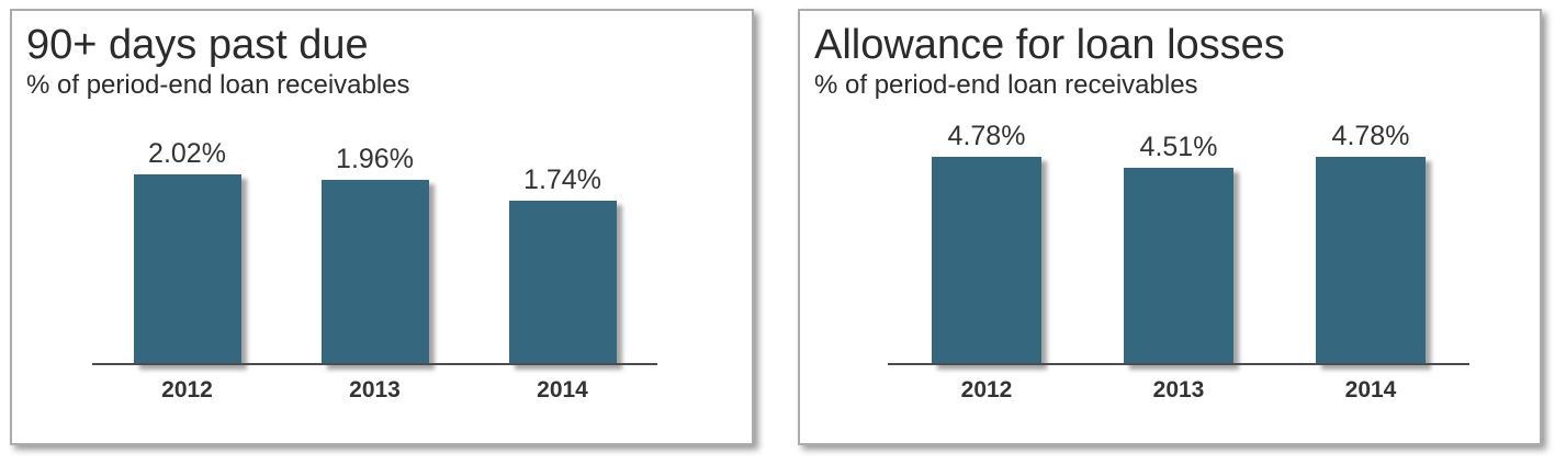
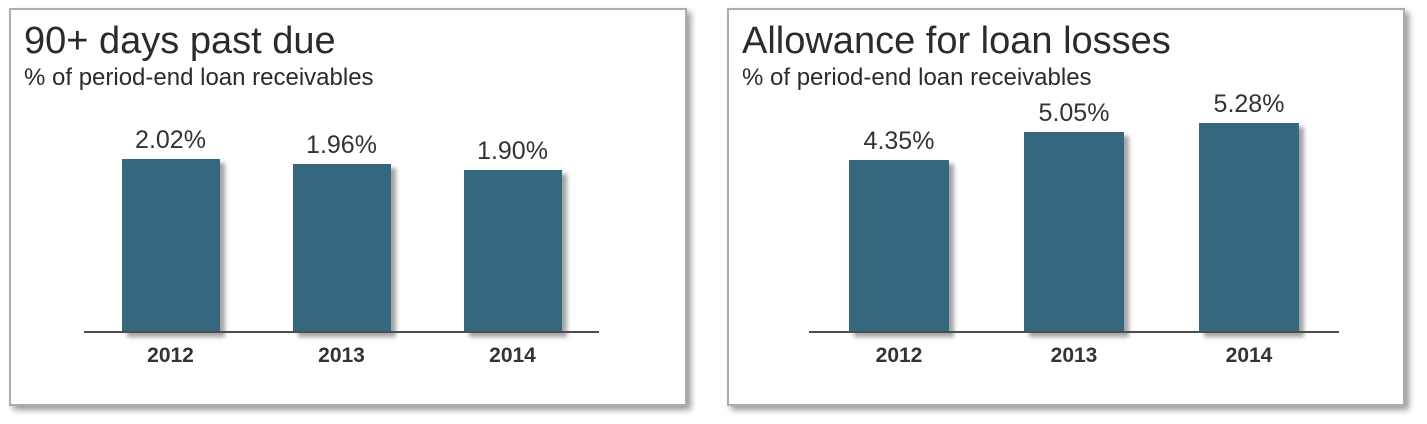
90+ days past due/2014: 1.74% -> 1.90%
Allowance for loan losses/2012: 4.78% -> 4.35%
Allowance for loan losses/2013: 4.51% -> 5.05%
Allowance for loan losses/2014: 4.78% -> 5.28%
